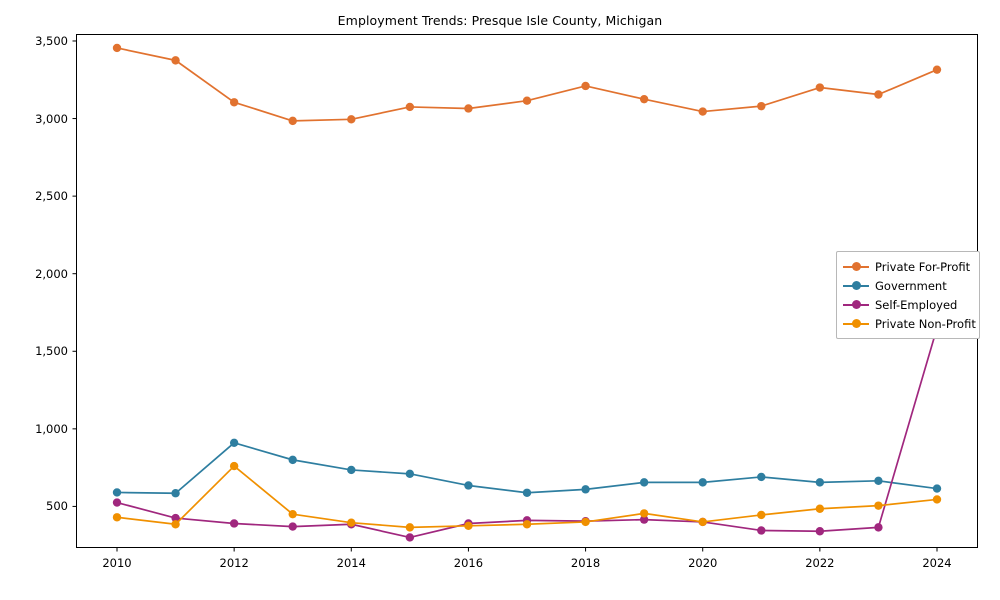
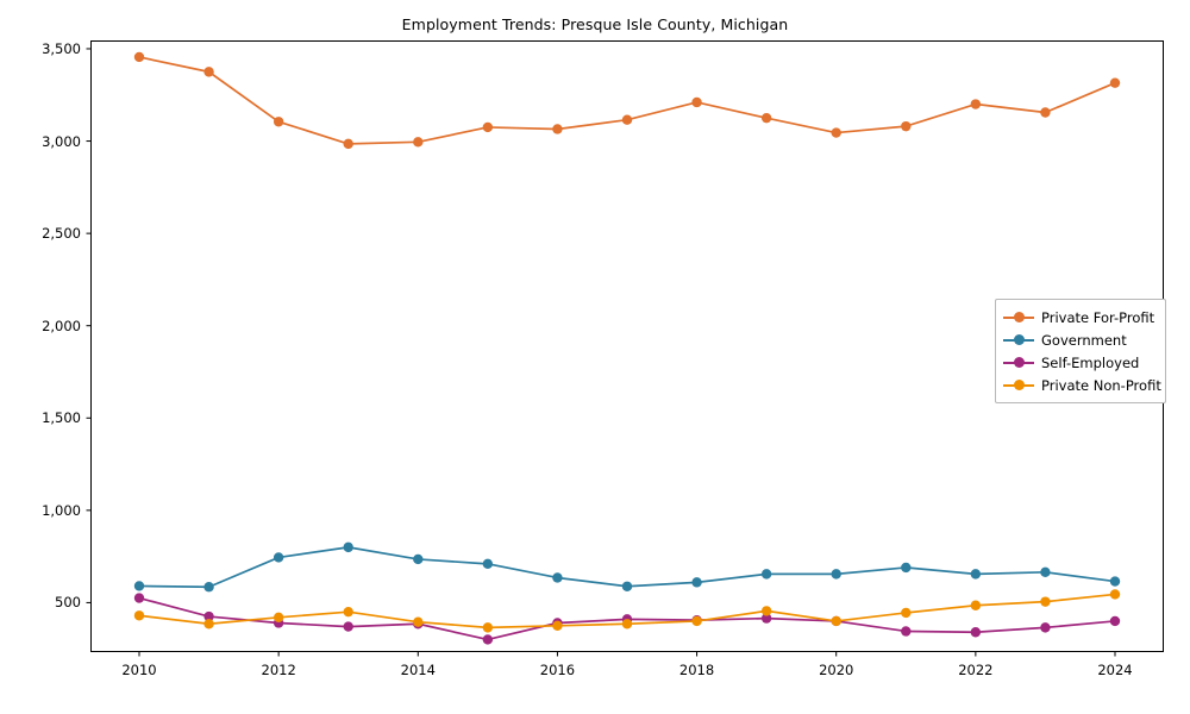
Government/2012: 910 -> 740
Private Non-Profit/2012: 760 -> 420
Self-Employed/2024: 1650 -> 400
